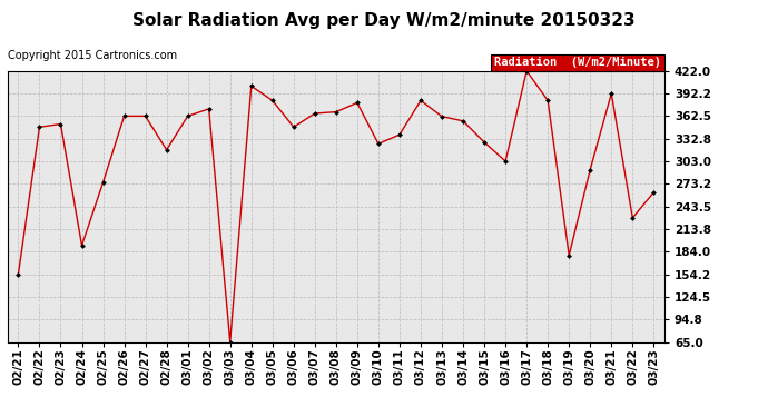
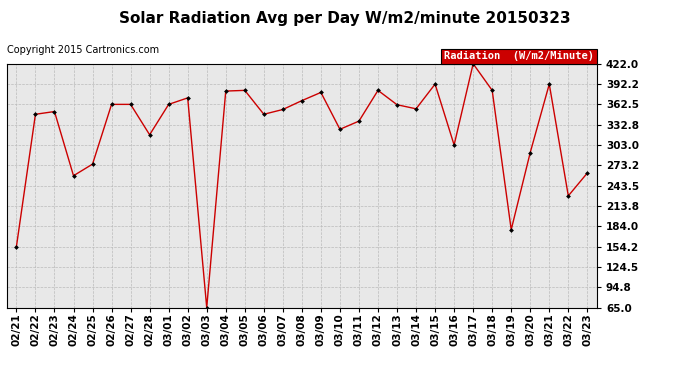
02/24: 192 -> 258
03/04: 402 -> 382
03/07: 366 -> 355
03/15: 328 -> 392
